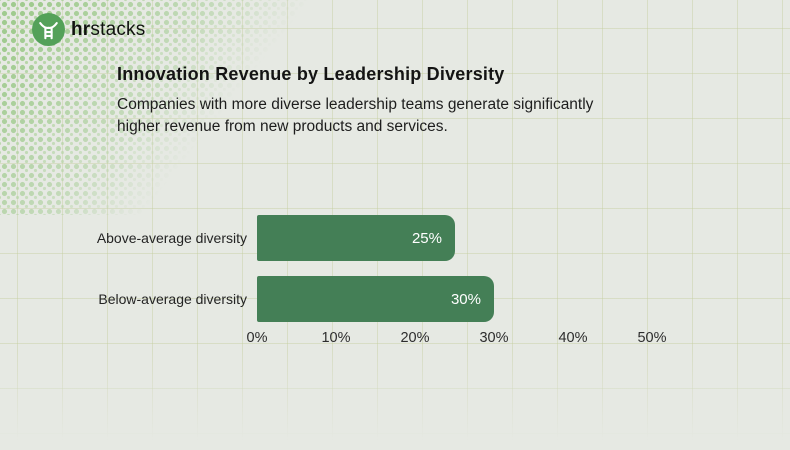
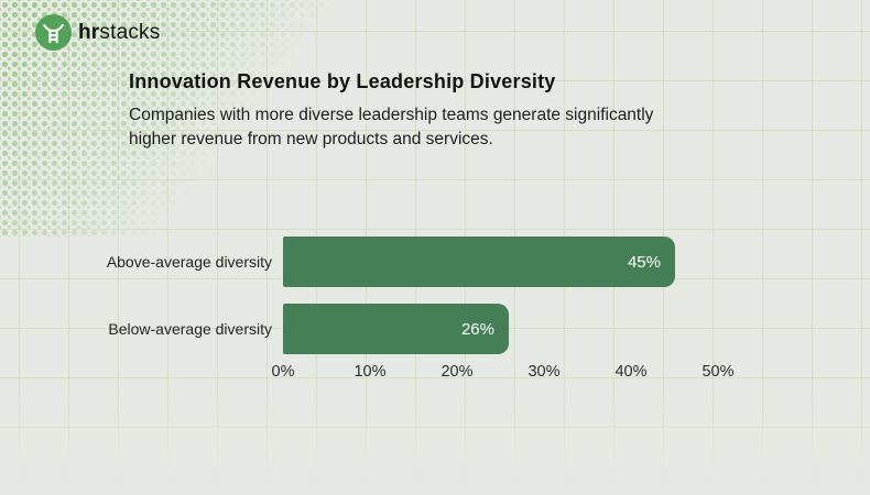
Above-average diversity: 25% -> 45%
Below-average diversity: 30% -> 26%
